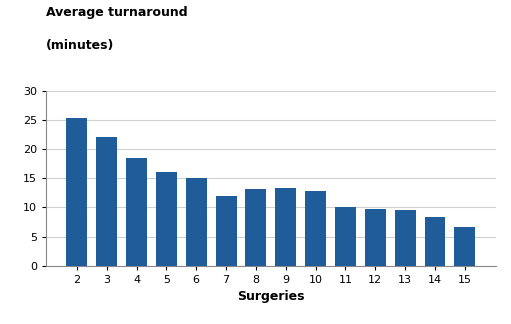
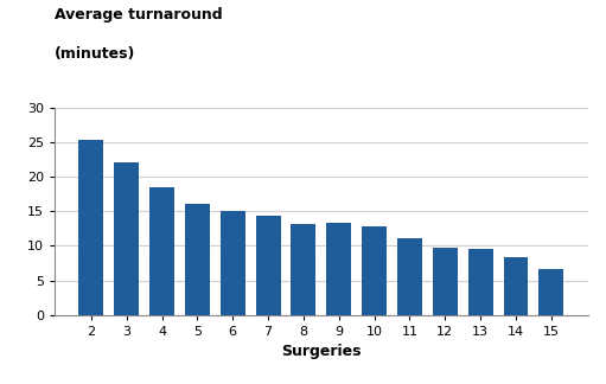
7: 12.0 -> 14.3
11: 10.0 -> 11.1
